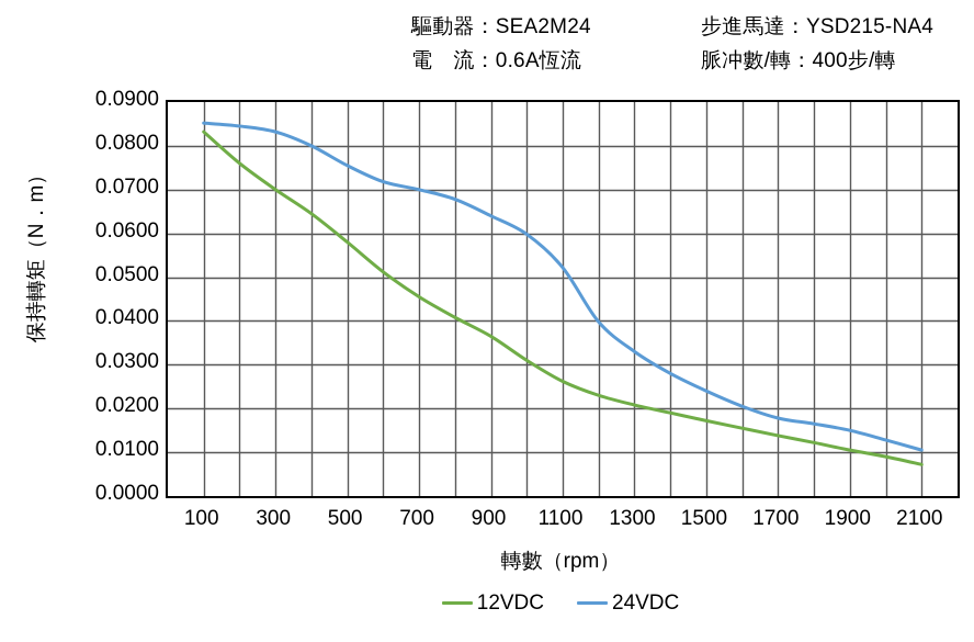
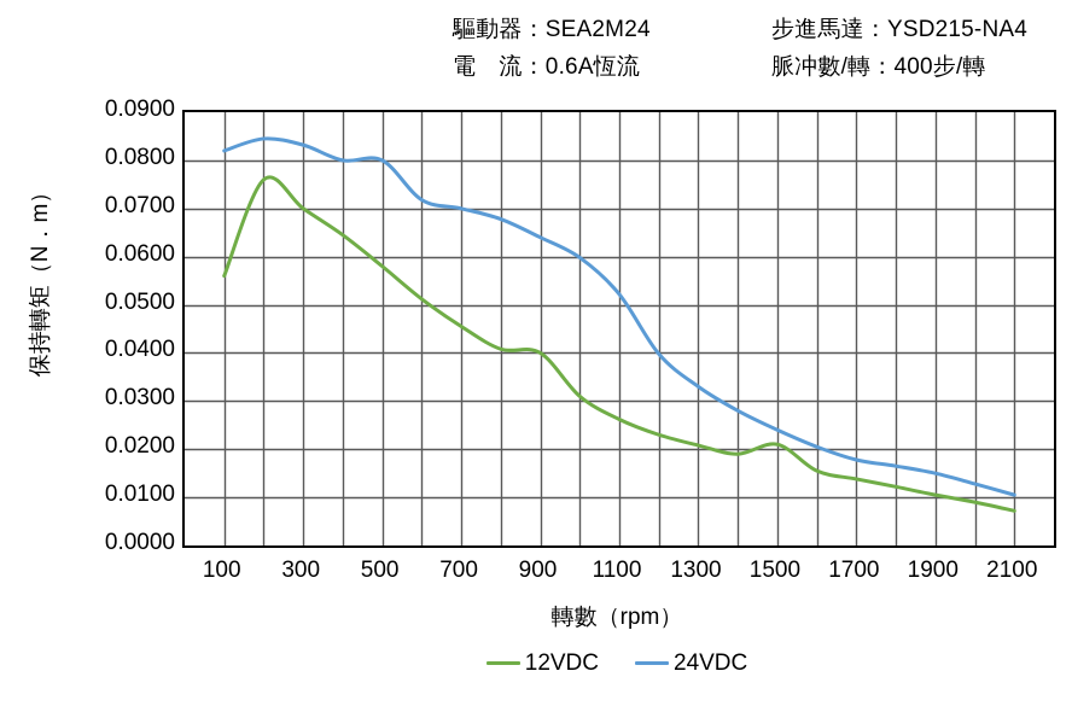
12VDC/100: 0.083 -> 0.056
24VDC/100: 0.085 -> 0.082
24VDC/500: 0.075 -> 0.080
12VDC/900: 0.036 -> 0.040
12VDC/1500: 0.017 -> 0.021
